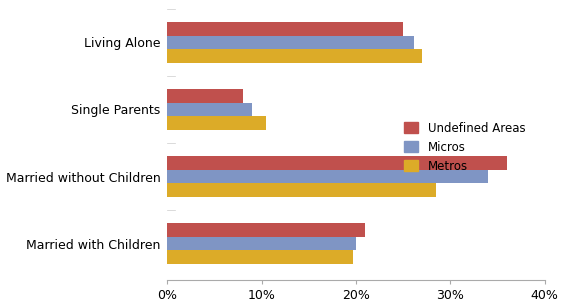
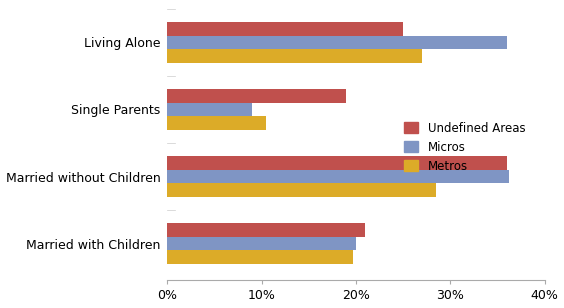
Micros/Living Alone: 26.2% -> 36.0%
Undefined Areas/Single Parents: 8% -> 19%
Micros/Married without Children: 34.0% -> 36.2%
